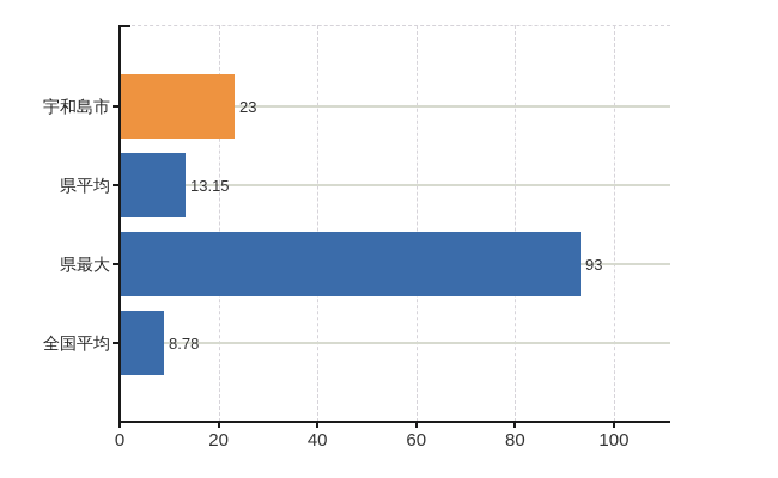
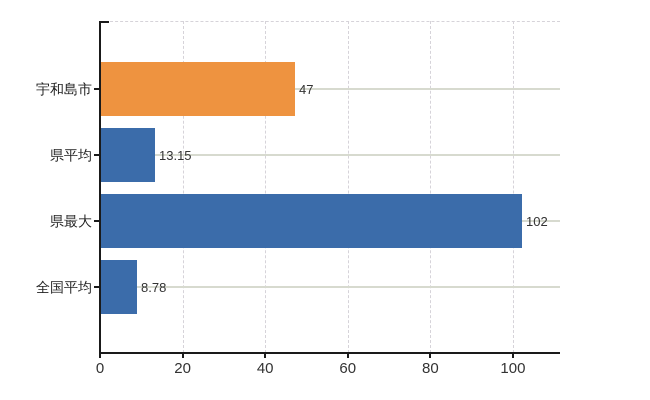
宇和島市: 23 -> 47
県最大: 93 -> 102
